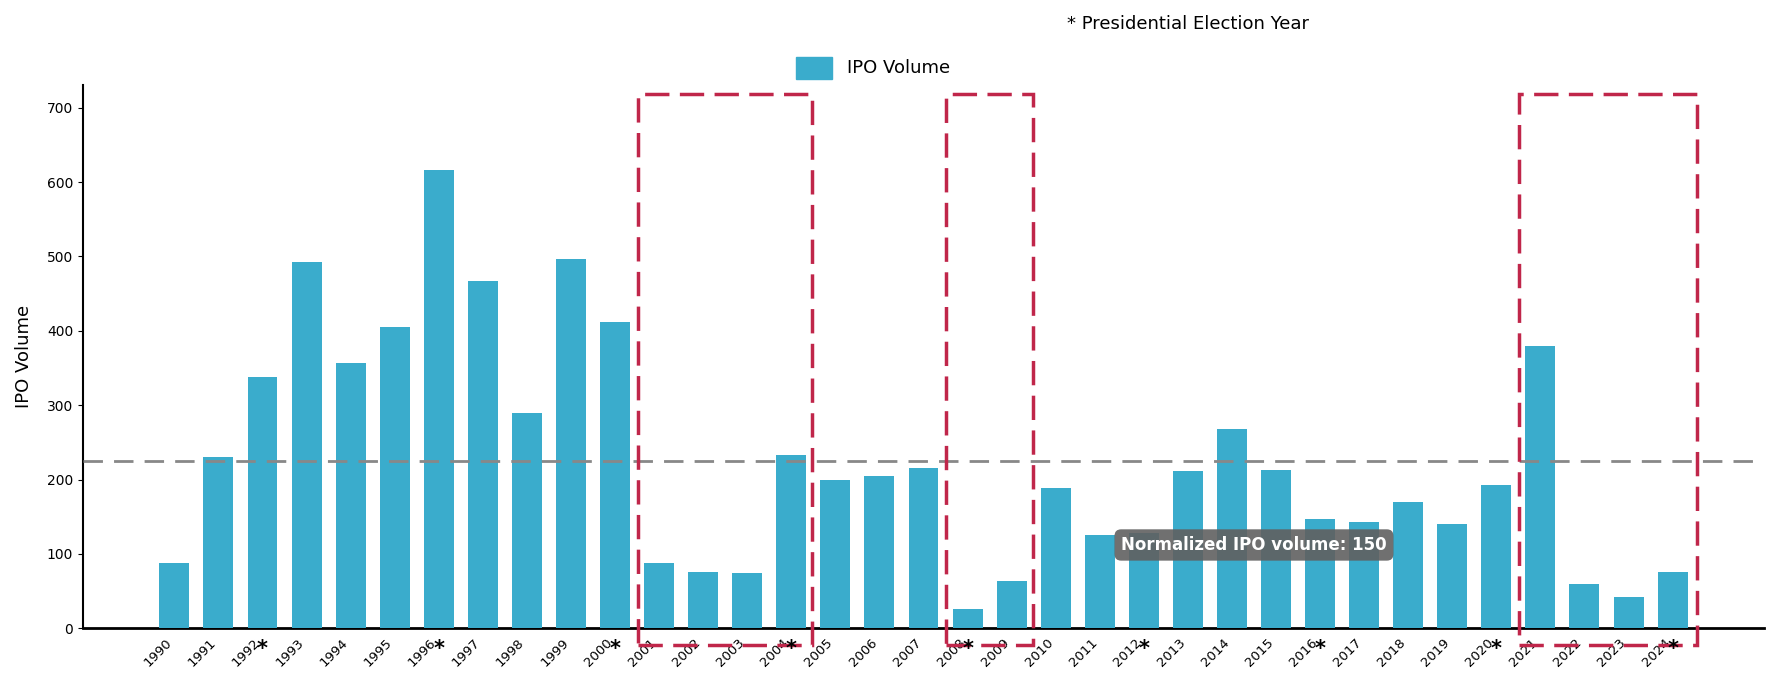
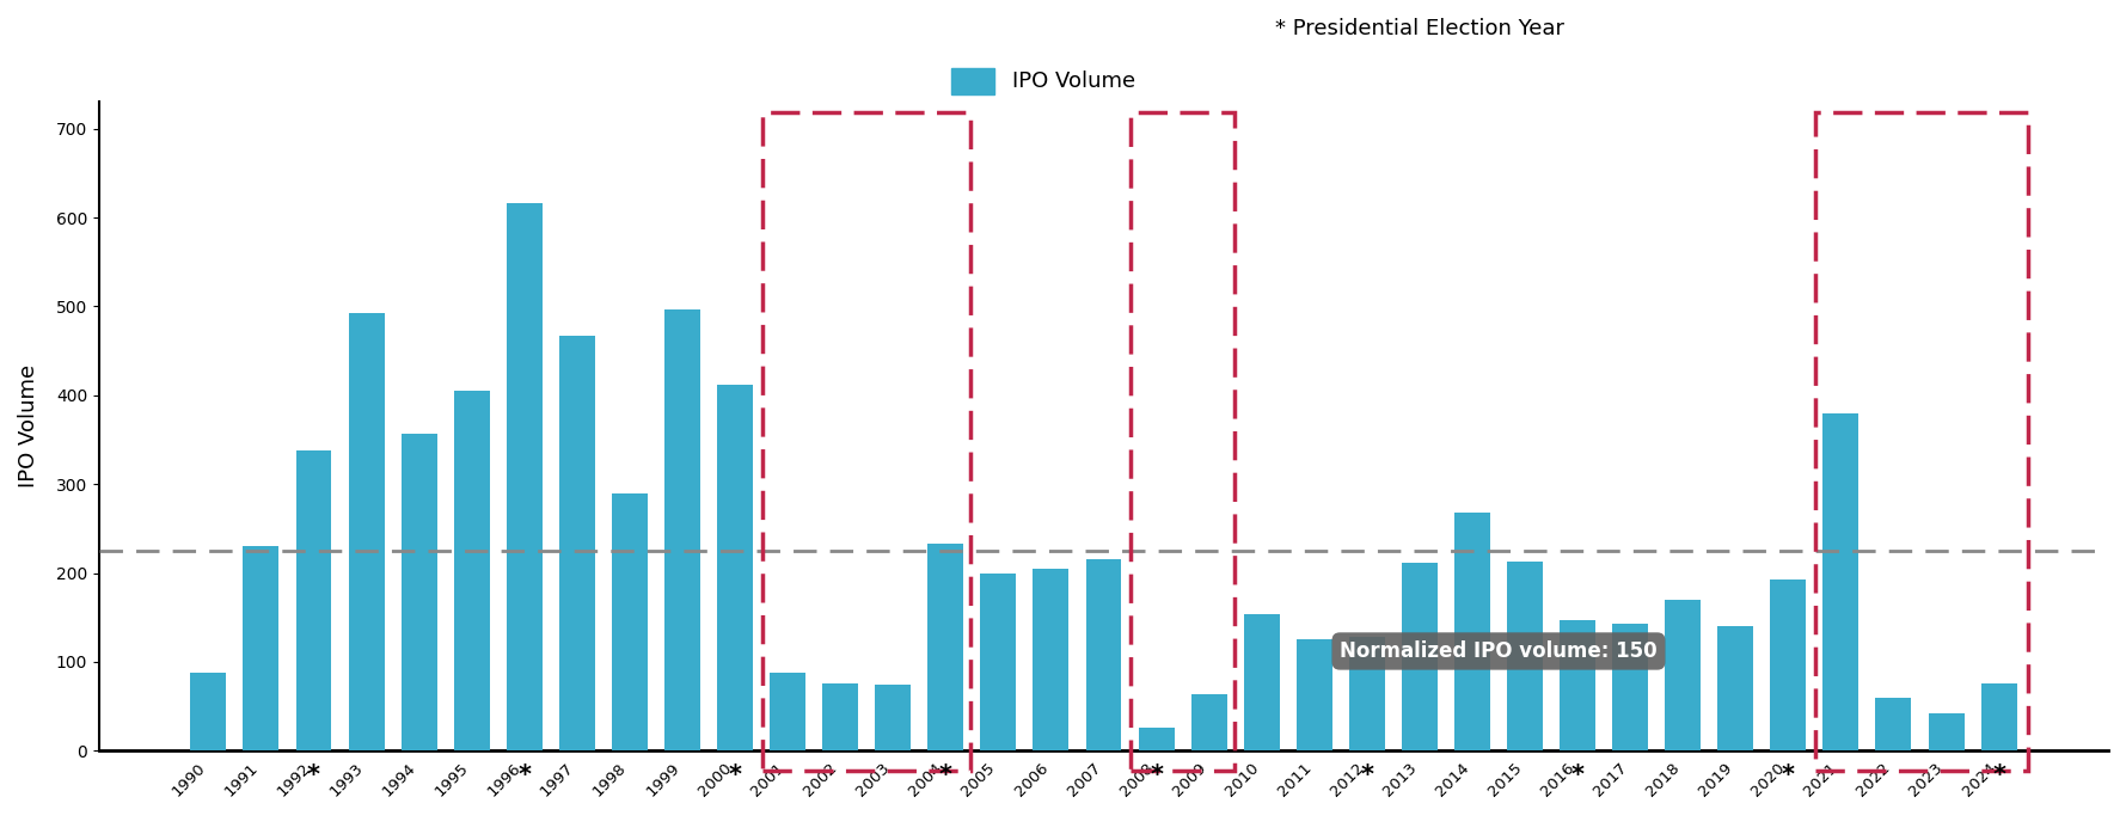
2010: 188 -> 154
